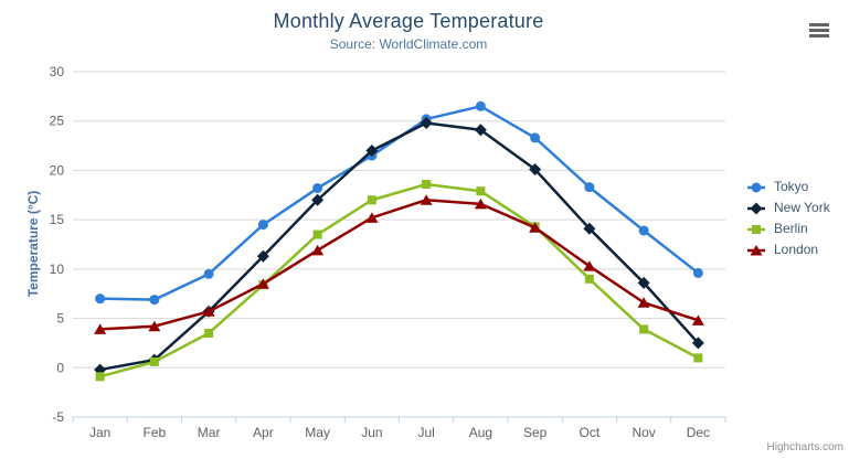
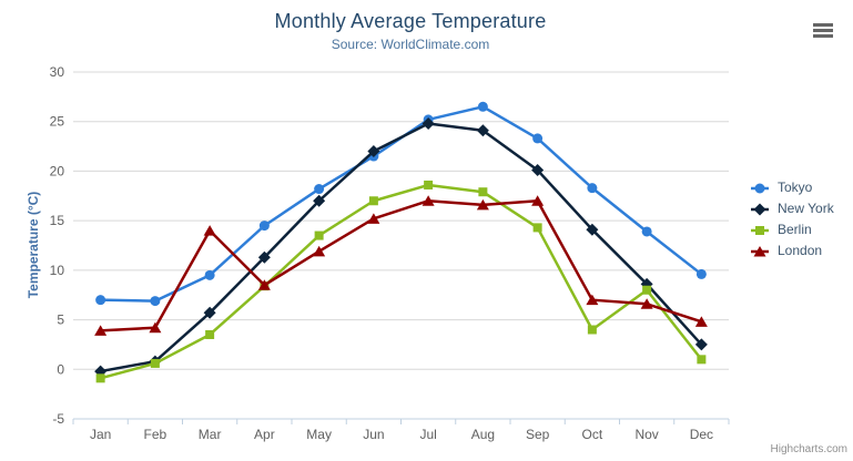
London/Mar: 6 -> 14
London/Sep: 14 -> 17
Berlin/Oct: 9 -> 4
London/Oct: 10 -> 7
Berlin/Nov: 4 -> 8
